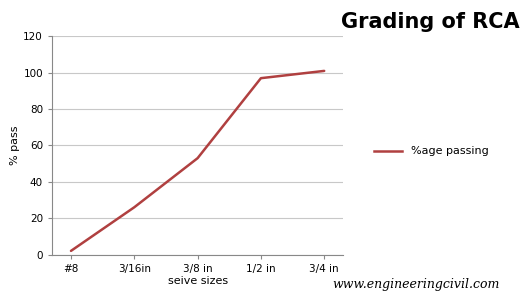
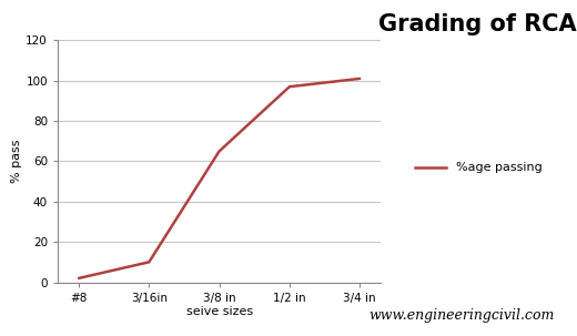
3/16in: 26 -> 10
3/8 in: 53 -> 65
